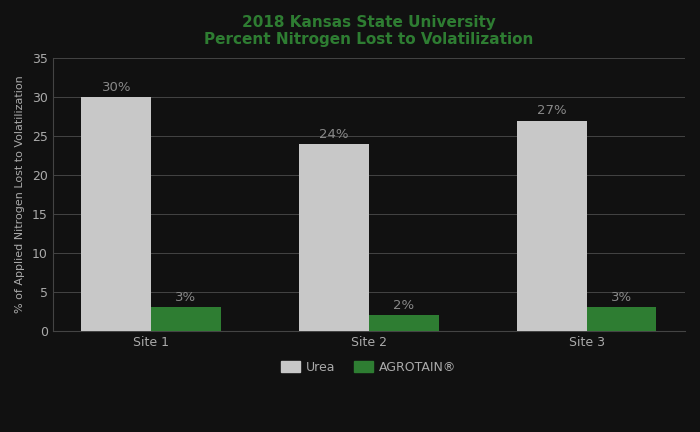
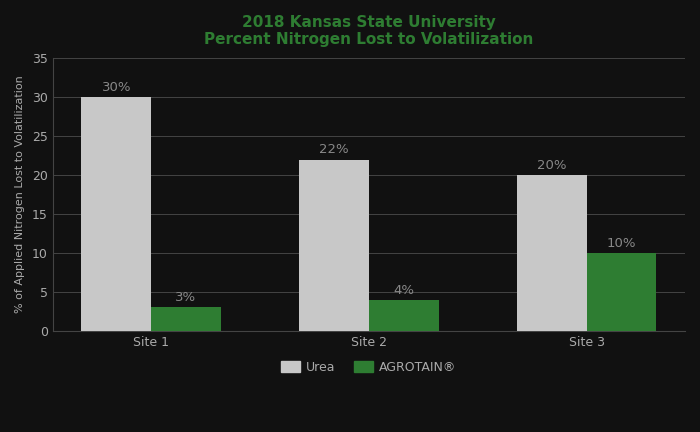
Urea/Site 2: 24% -> 22%
AGROTAIN®/Site 2: 2% -> 4%
Urea/Site 3: 27% -> 20%
AGROTAIN®/Site 3: 3% -> 10%
